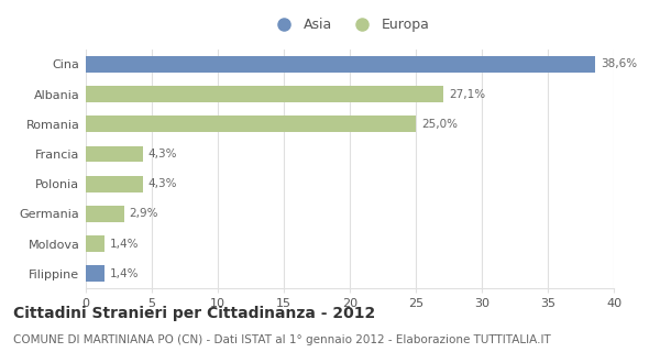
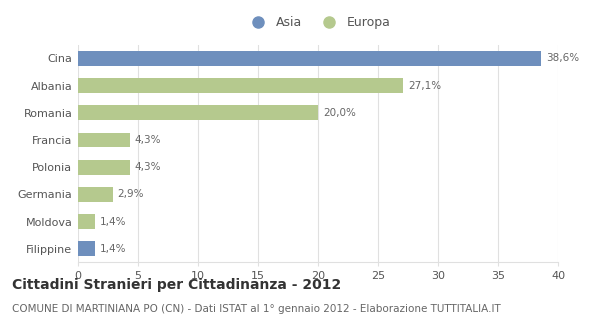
Romania: 25,0% -> 20,0%
